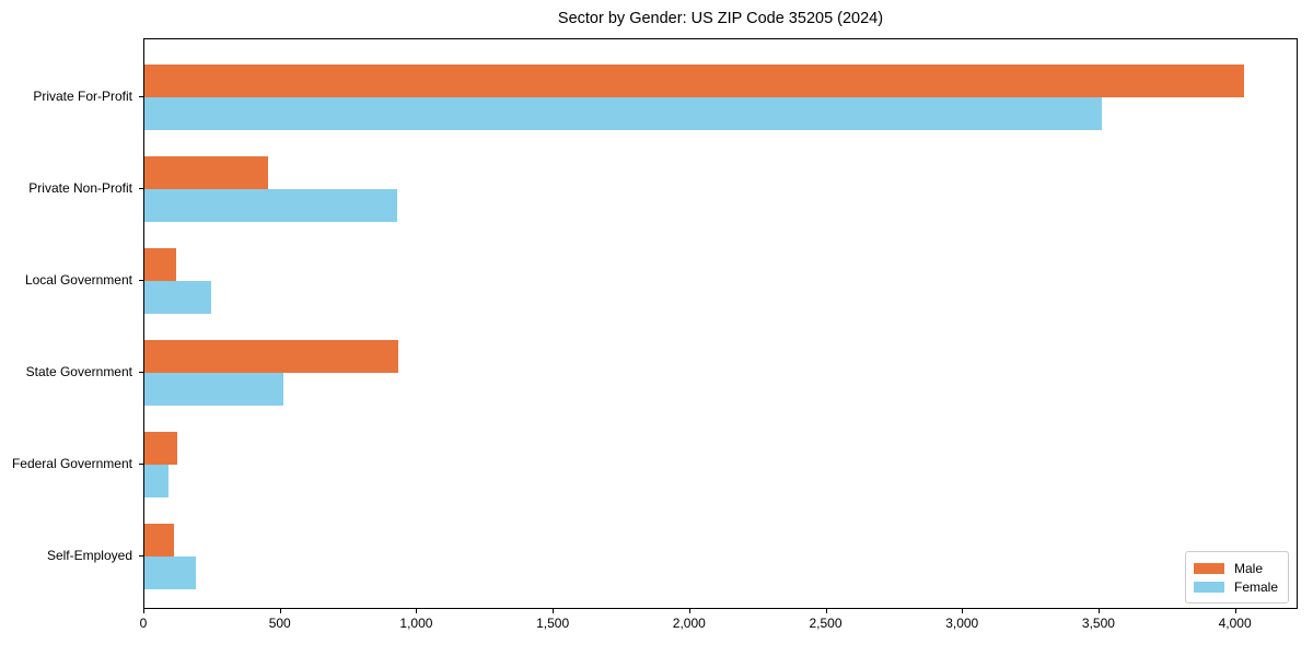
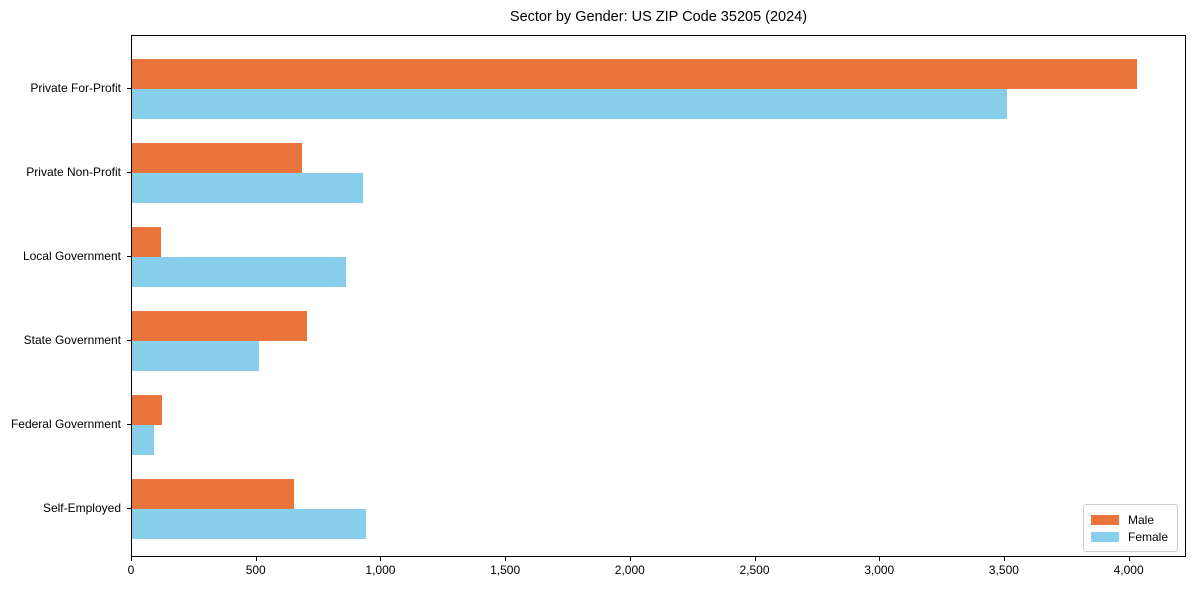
Male/Private Non-Profit: 460 -> 680
Female/Local Government: 240 -> 860
Male/State Government: 930 -> 700
Male/Self-Employed: 110 -> 650
Female/Self-Employed: 190 -> 940
